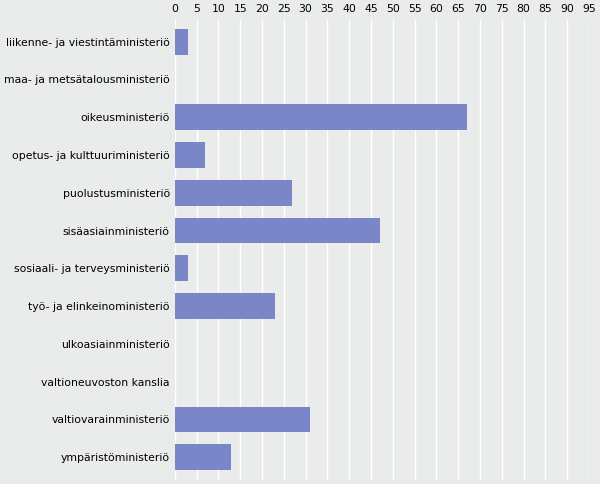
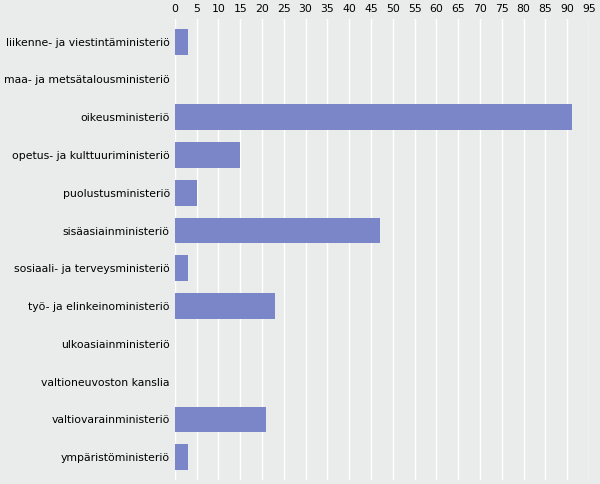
oikeusministeriö: 67 -> 91
opetus- ja kulttuuriministeriö: 7 -> 15
puolustusministeriö: 27 -> 5
valtiovarainministeriö: 31 -> 21
ympäristöministeriö: 13 -> 3
